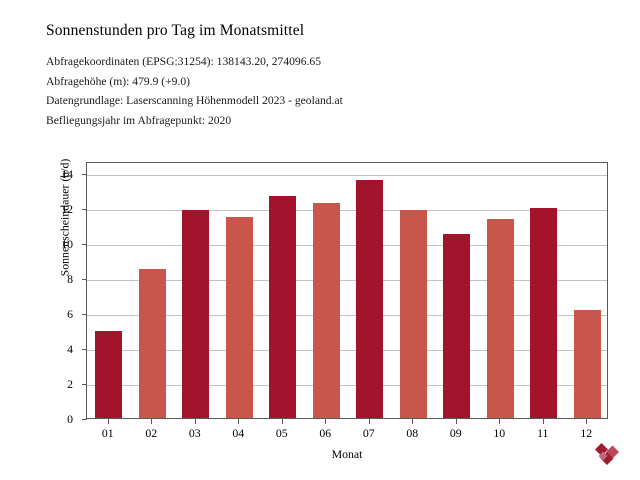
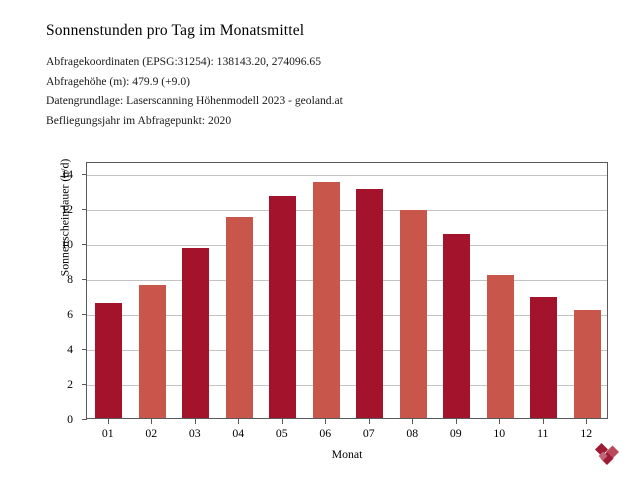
01: 5.0 -> 6.6
02: 8.5 -> 7.6
03: 11.9 -> 9.7
06: 12.3 -> 13.5
07: 13.6 -> 13.1
10: 11.4 -> 8.2
11: 12.0 -> 6.9
